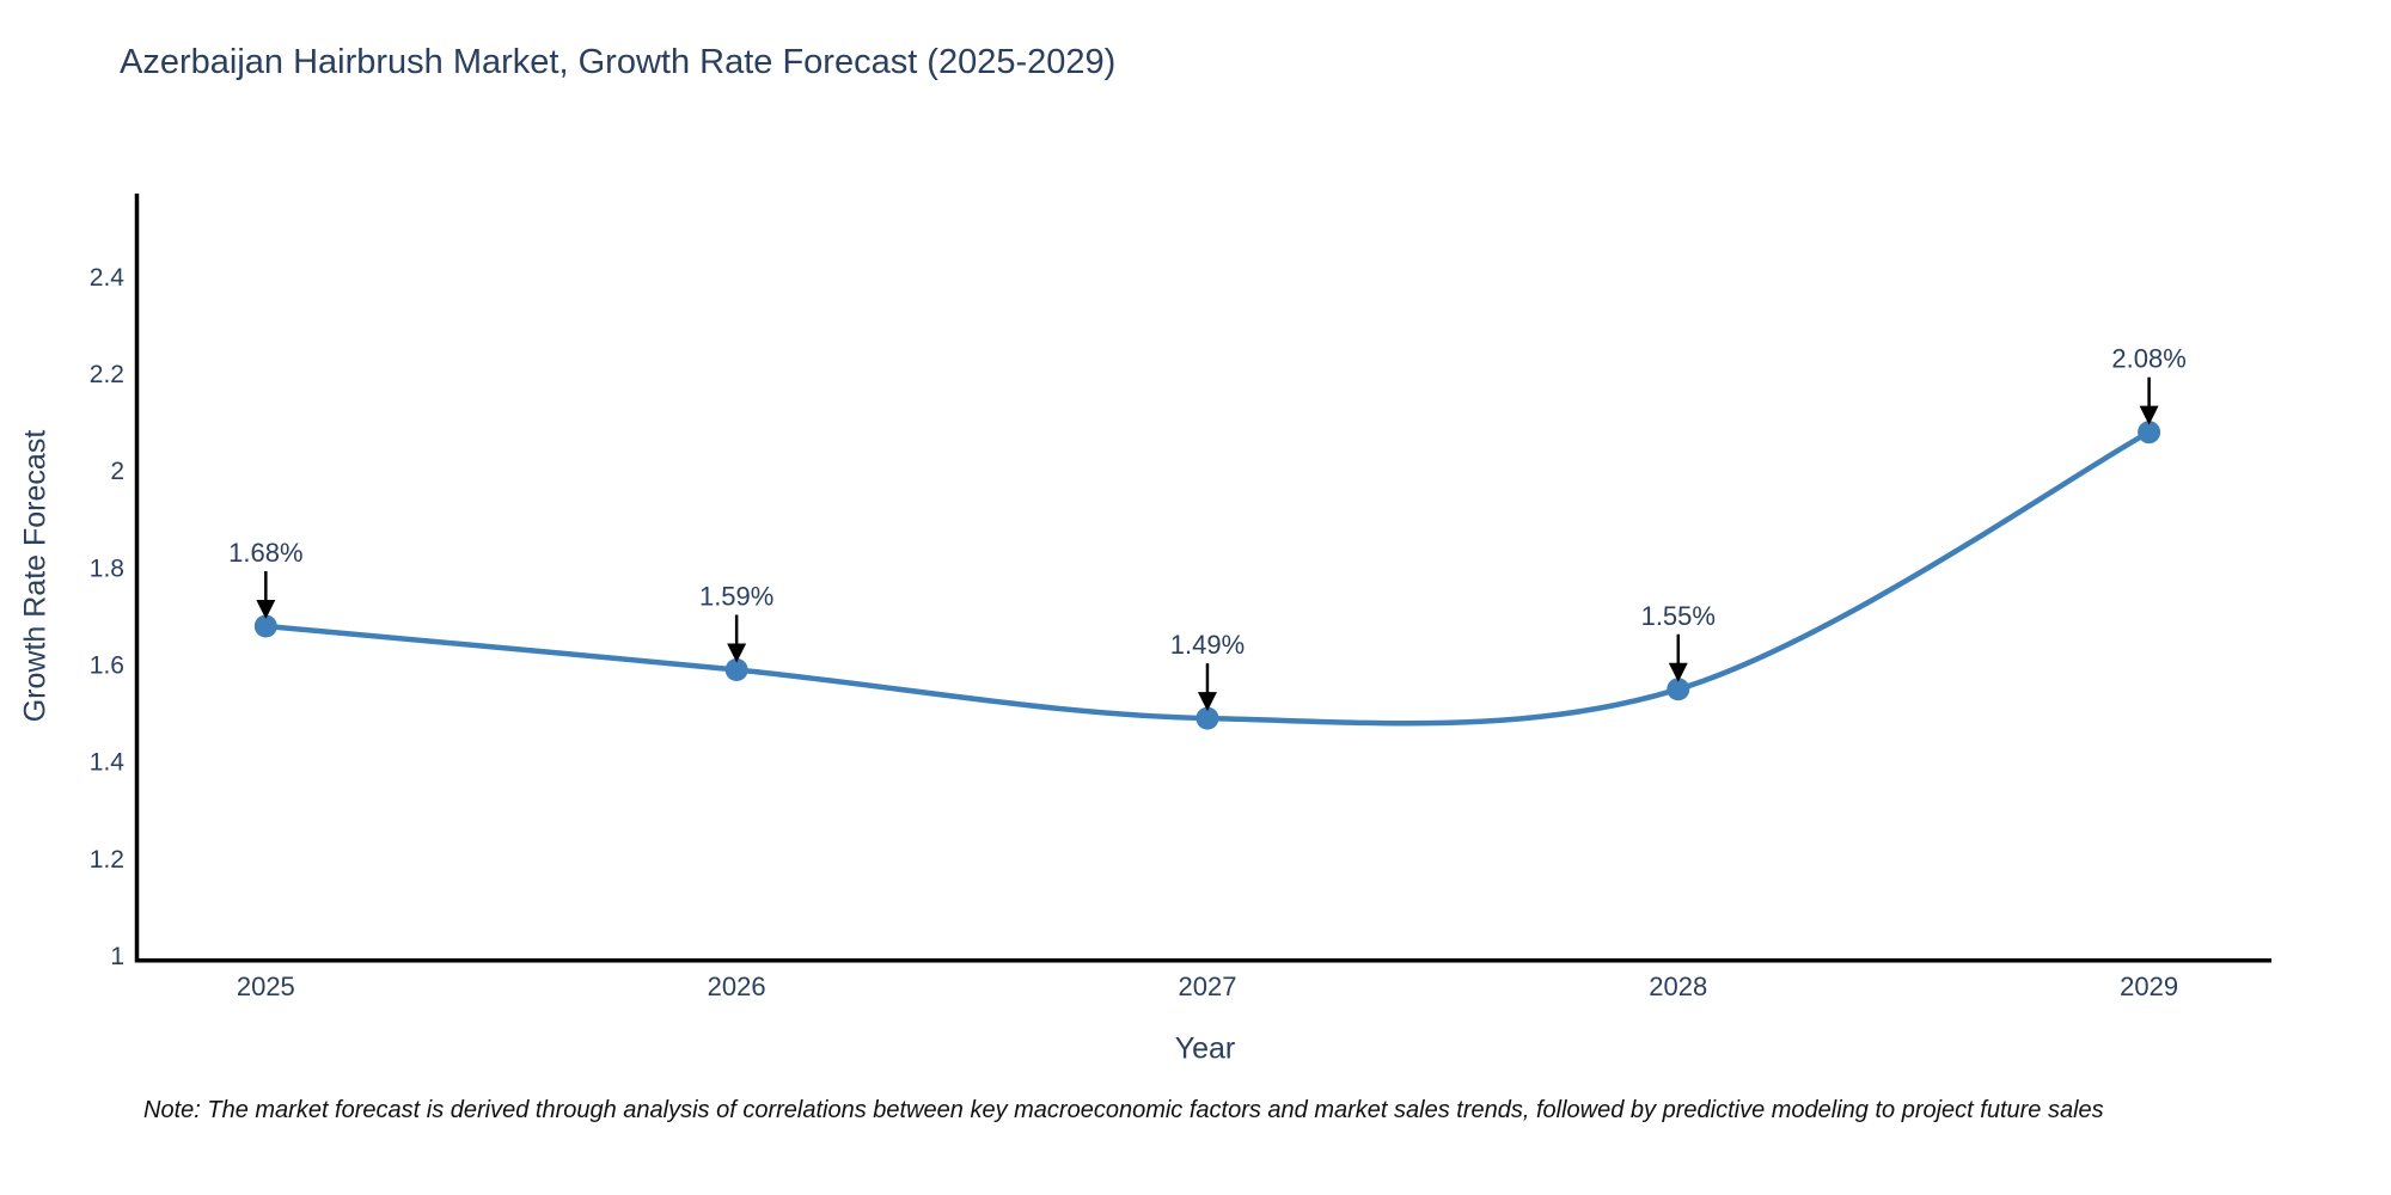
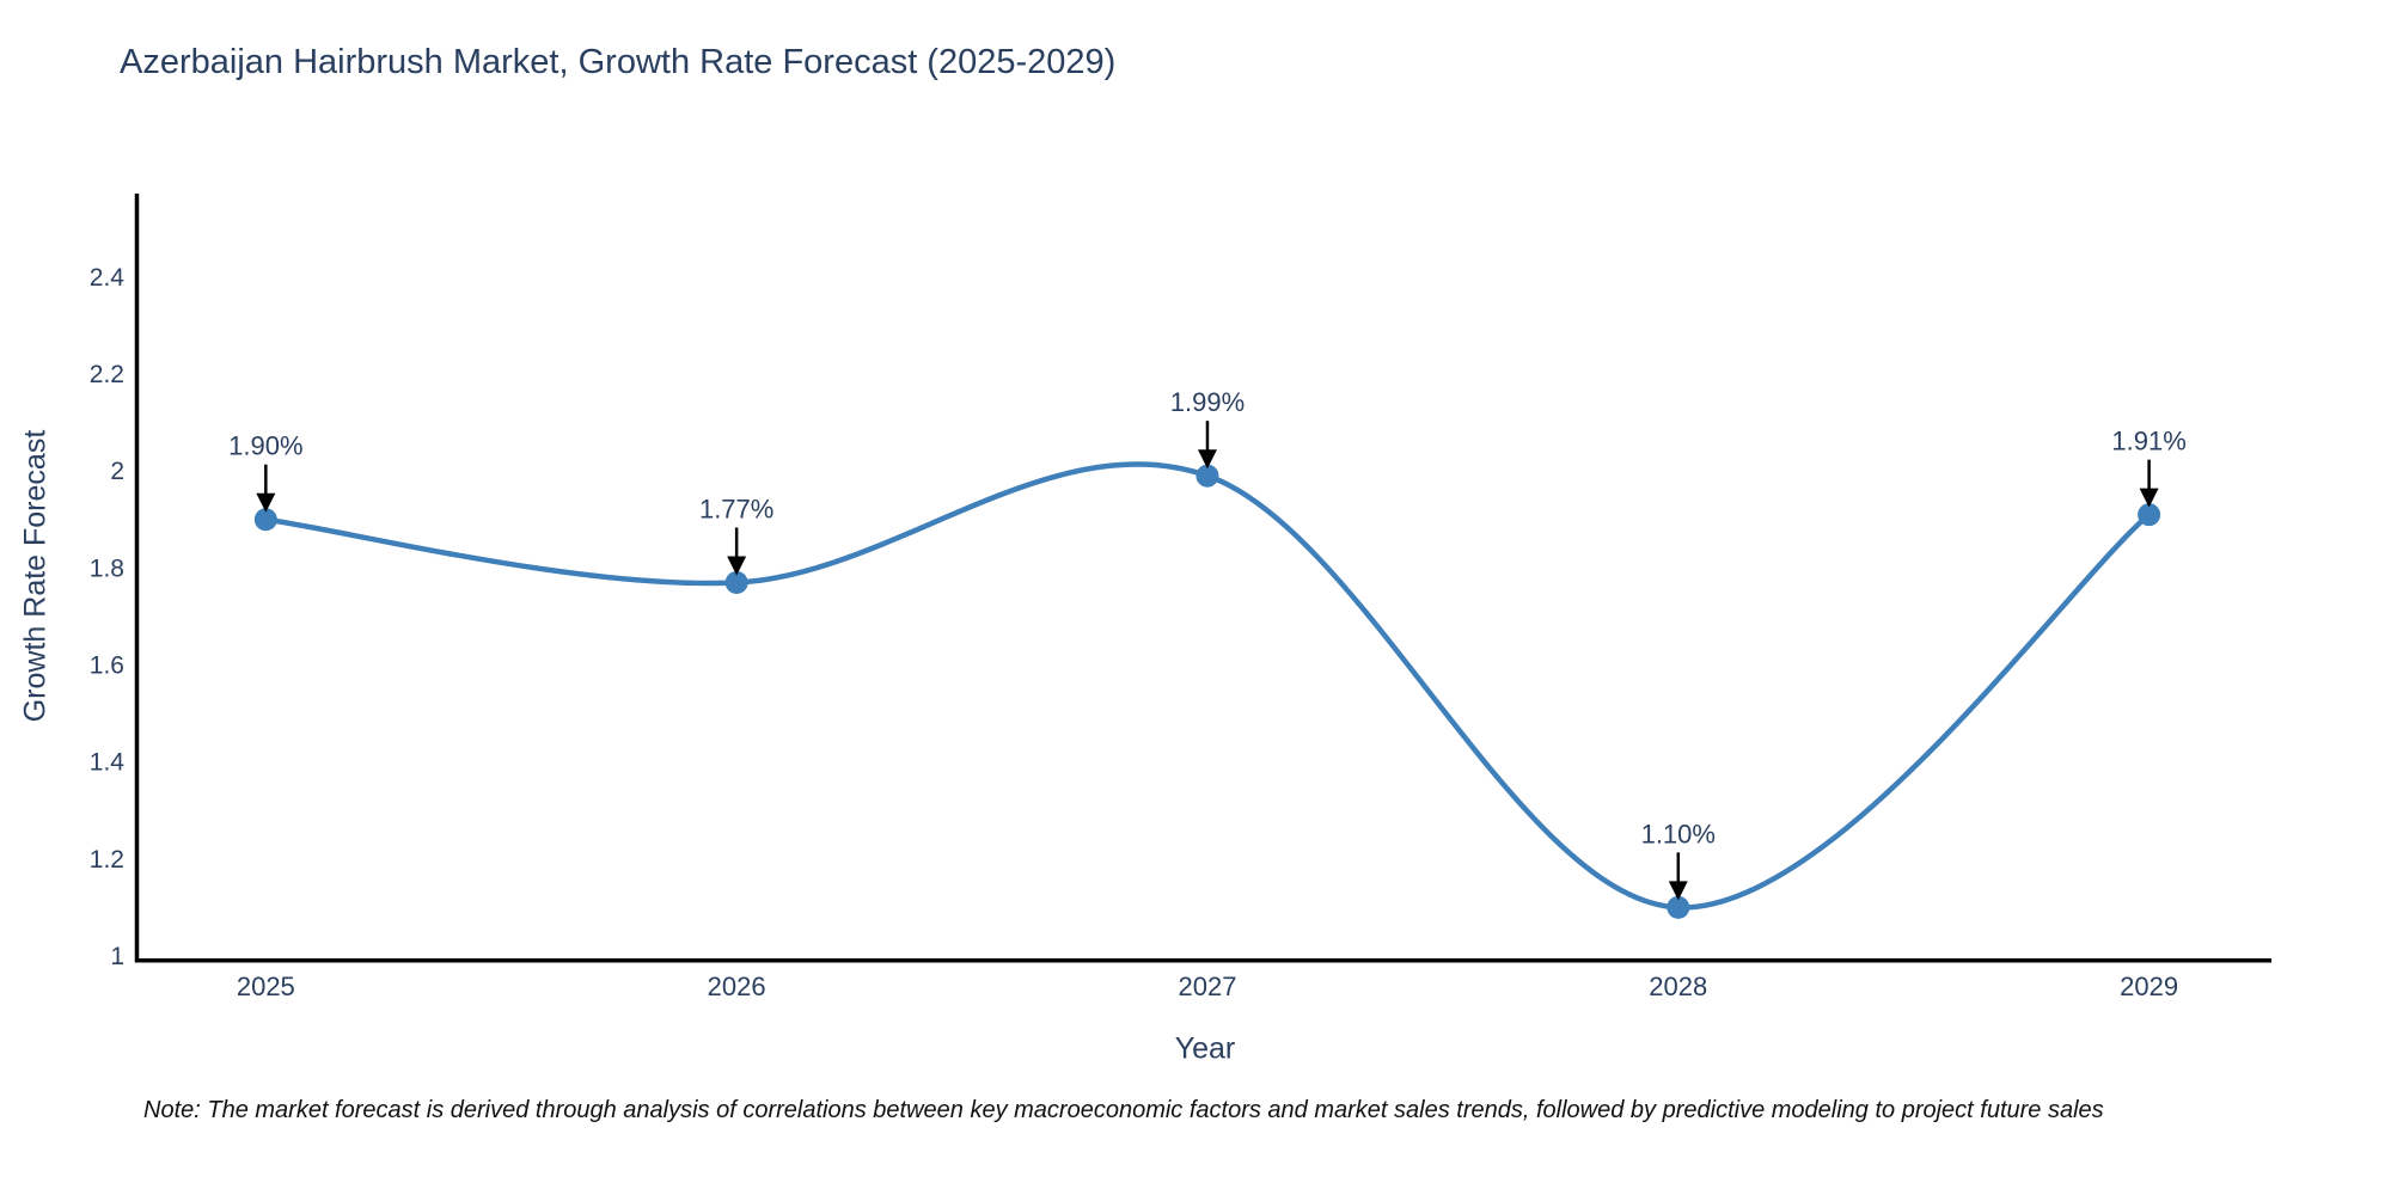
2025: 1.68% -> 1.90%
2026: 1.59% -> 1.77%
2027: 1.49% -> 1.99%
2028: 1.55% -> 1.10%
2029: 2.08% -> 1.91%
